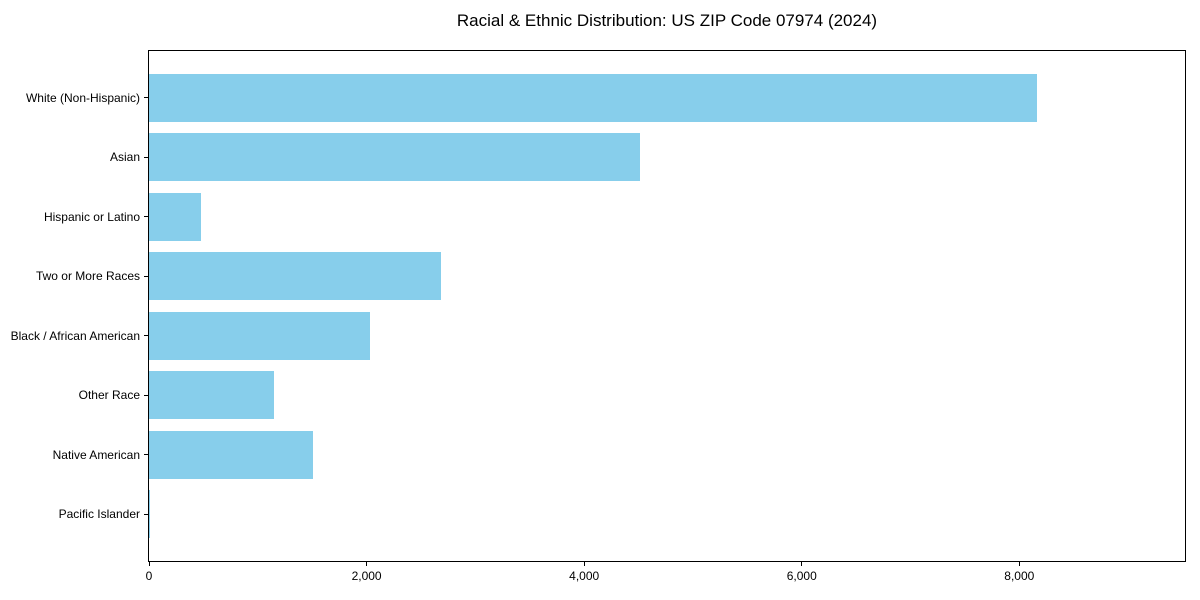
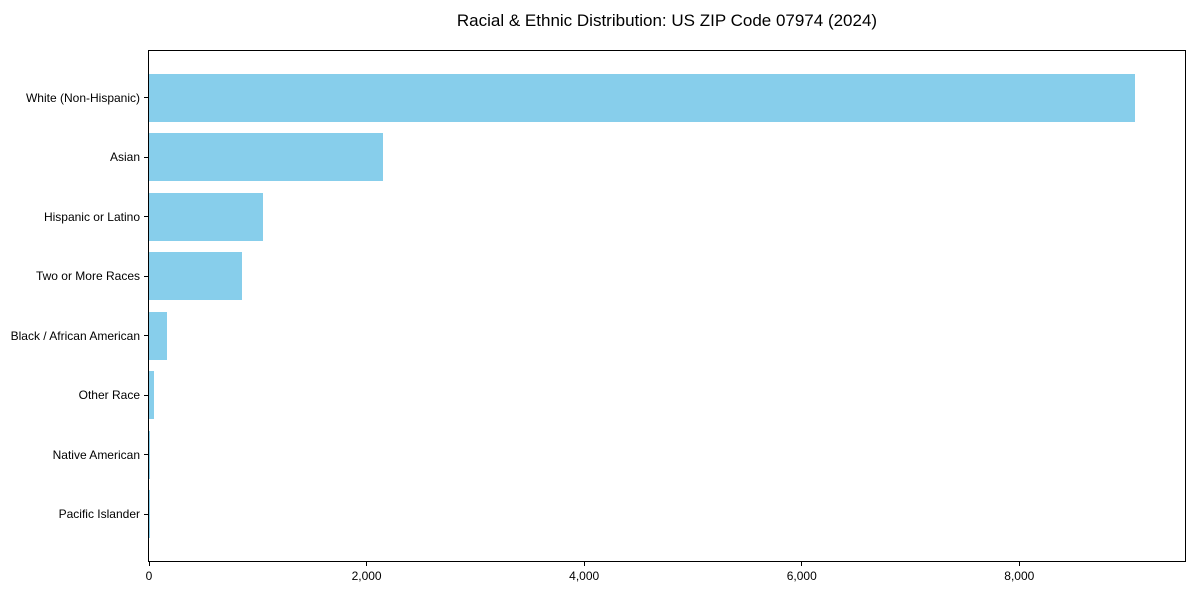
White (Non-Hispanic): 8160 -> 9060
Asian: 4510 -> 2150
Hispanic or Latino: 480 -> 1050
Two or More Races: 2680 -> 860
Black / African American: 2030 -> 160
Other Race: 1150 -> 40
Native American: 1510 -> 10
